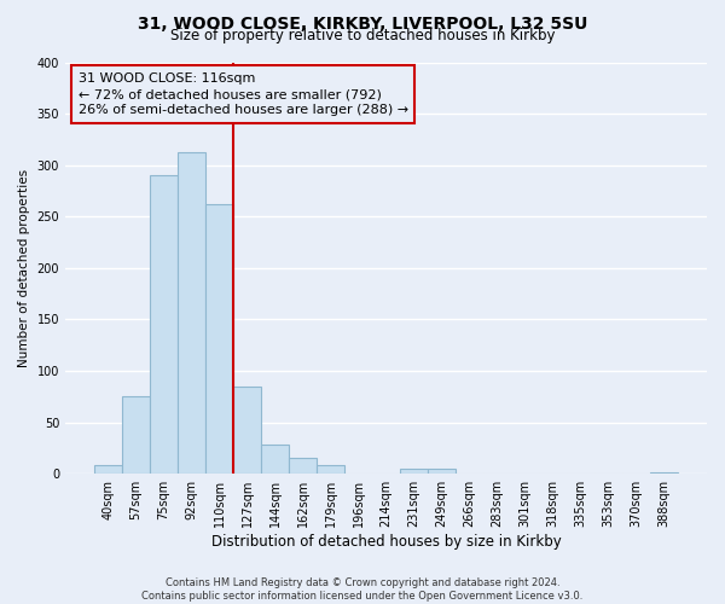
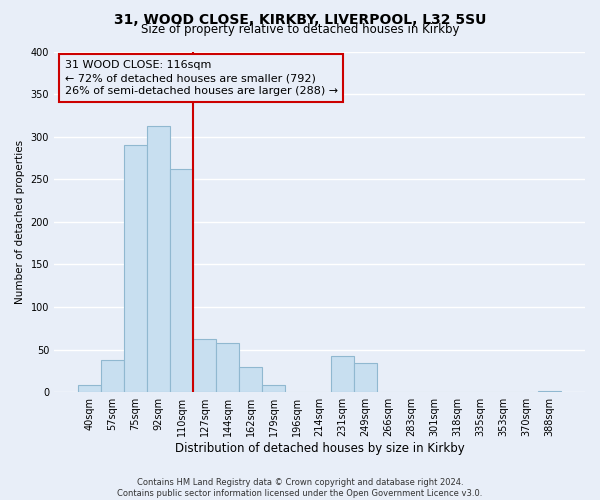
57sqm: 75 -> 38
127sqm: 85 -> 62
144sqm: 28 -> 58
162sqm: 16 -> 30
231sqm: 5 -> 42
249sqm: 5 -> 34
